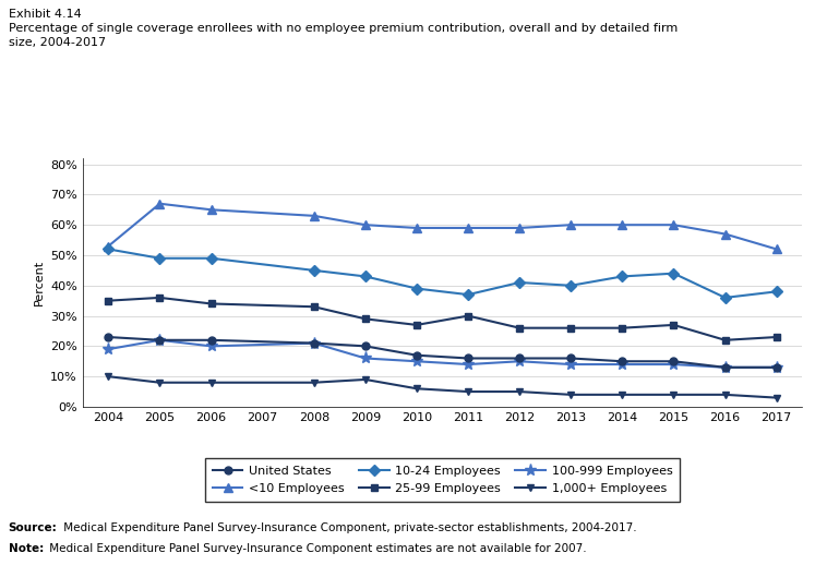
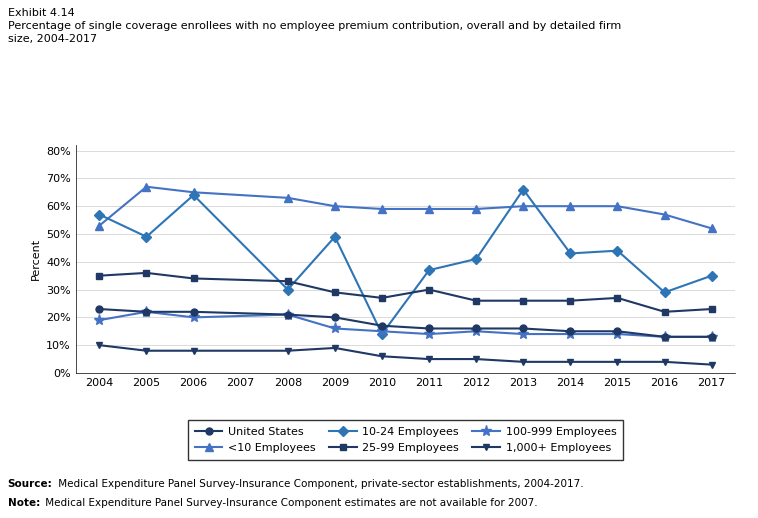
10-24 Employees/2004: 52% -> 57%
10-24 Employees/2006: 49% -> 64%
10-24 Employees/2008: 45% -> 30%
10-24 Employees/2009: 43% -> 49%
10-24 Employees/2010: 39% -> 14%
10-24 Employees/2013: 40% -> 66%
10-24 Employees/2016: 36% -> 29%
10-24 Employees/2017: 38% -> 35%
